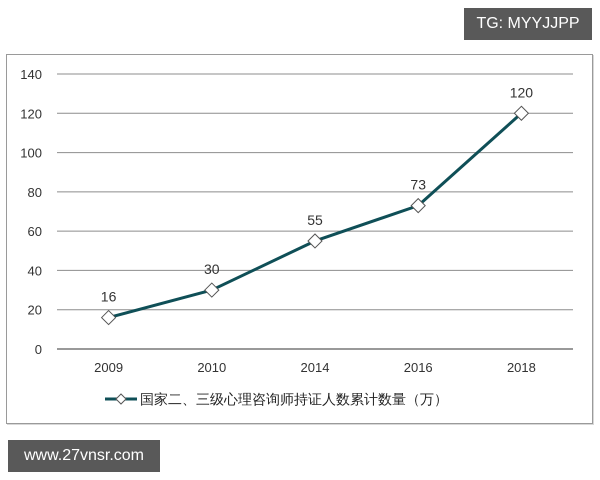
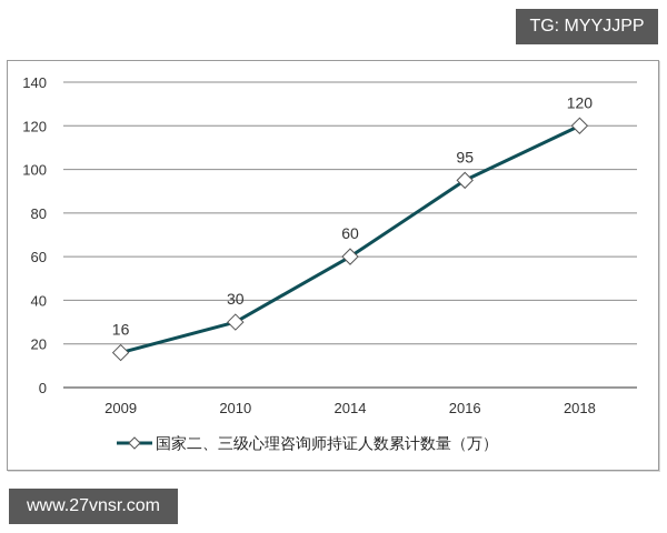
2014: 55 -> 60
2016: 73 -> 95
